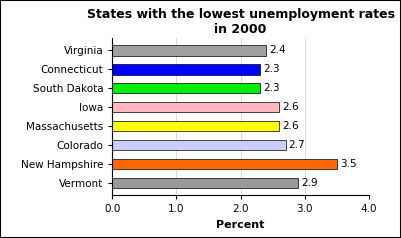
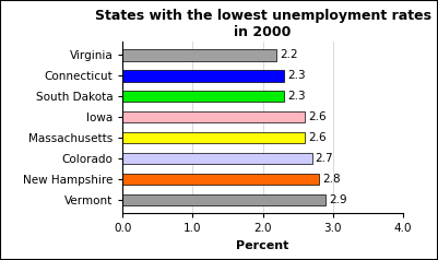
Virginia: 2.4 -> 2.2
New Hampshire: 3.5 -> 2.8
